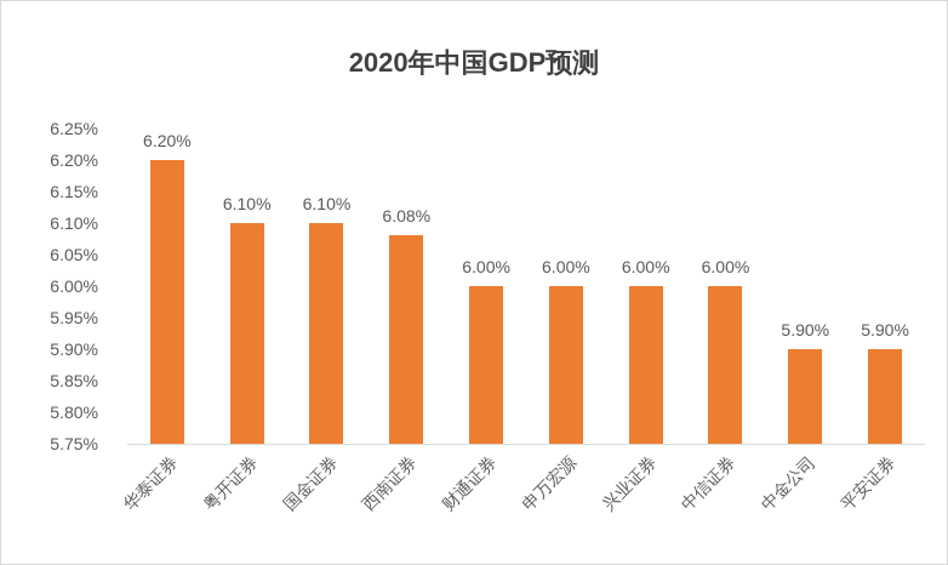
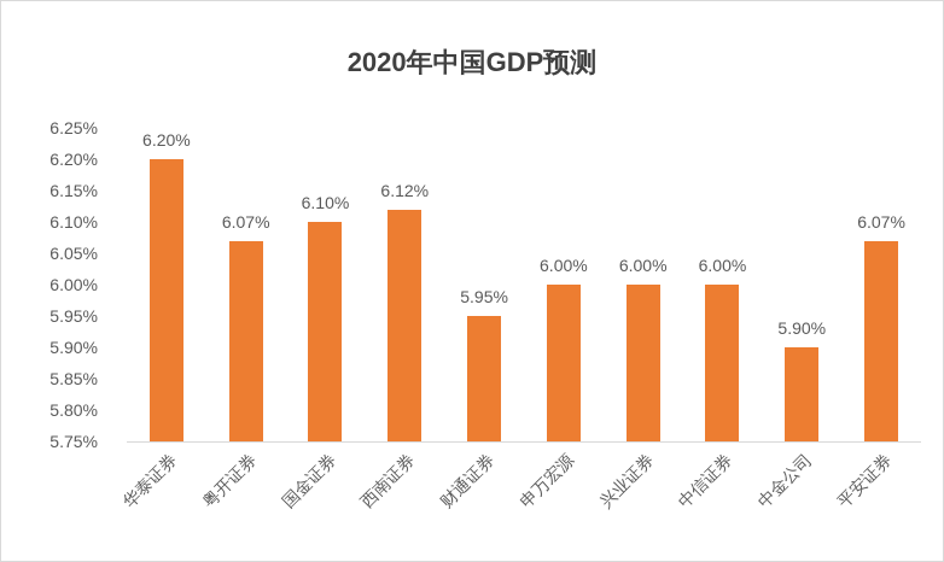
粤开证券: 6.10% -> 6.07%
西南证券: 6.08% -> 6.12%
财通证券: 6.00% -> 5.95%
平安证券: 5.90% -> 6.07%
